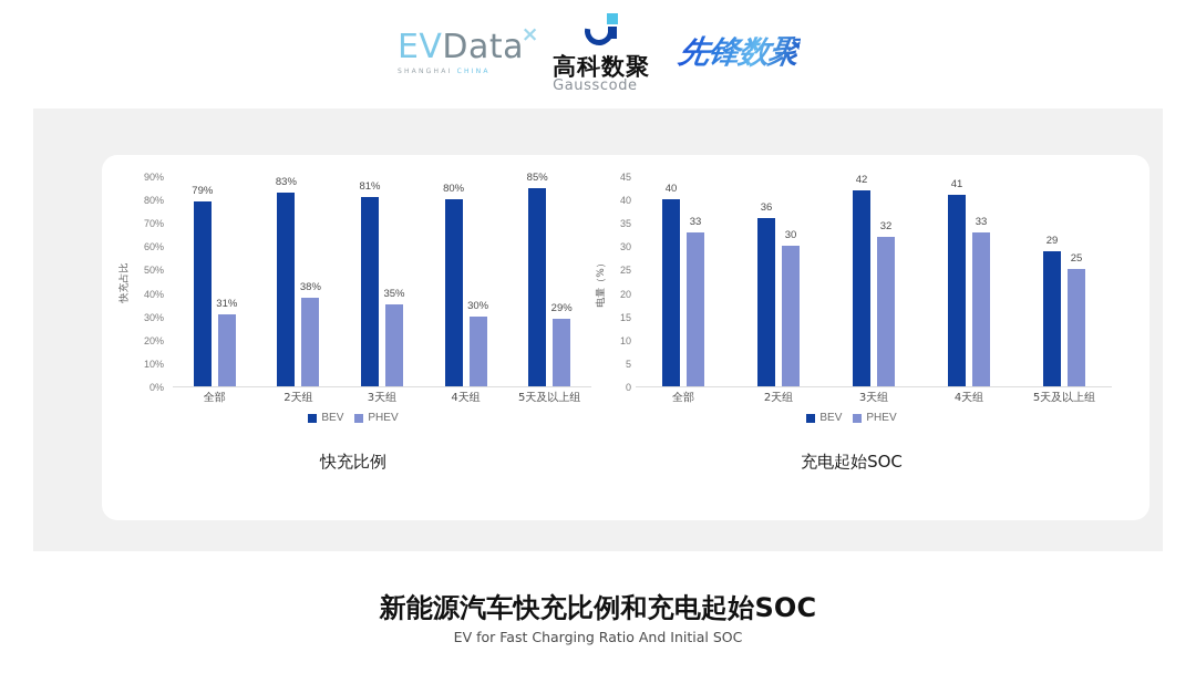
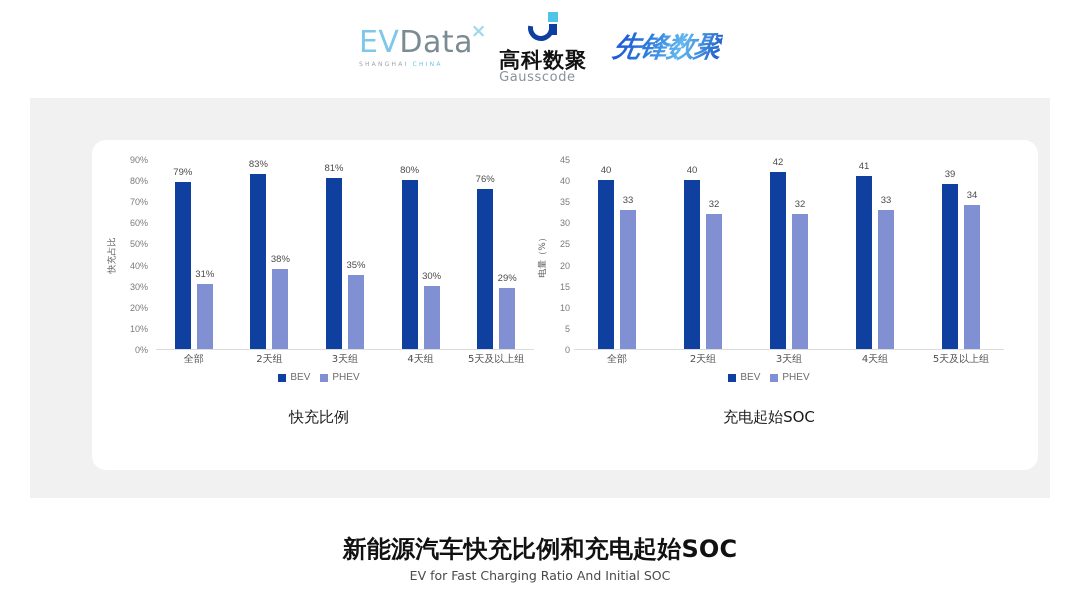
快充比例/BEV/5天及以上组: 85% -> 76%
充电起始SOC/BEV/2天组: 36 -> 40
充电起始SOC/PHEV/2天组: 30 -> 32
充电起始SOC/BEV/5天及以上组: 29 -> 39
充电起始SOC/PHEV/5天及以上组: 25 -> 34
